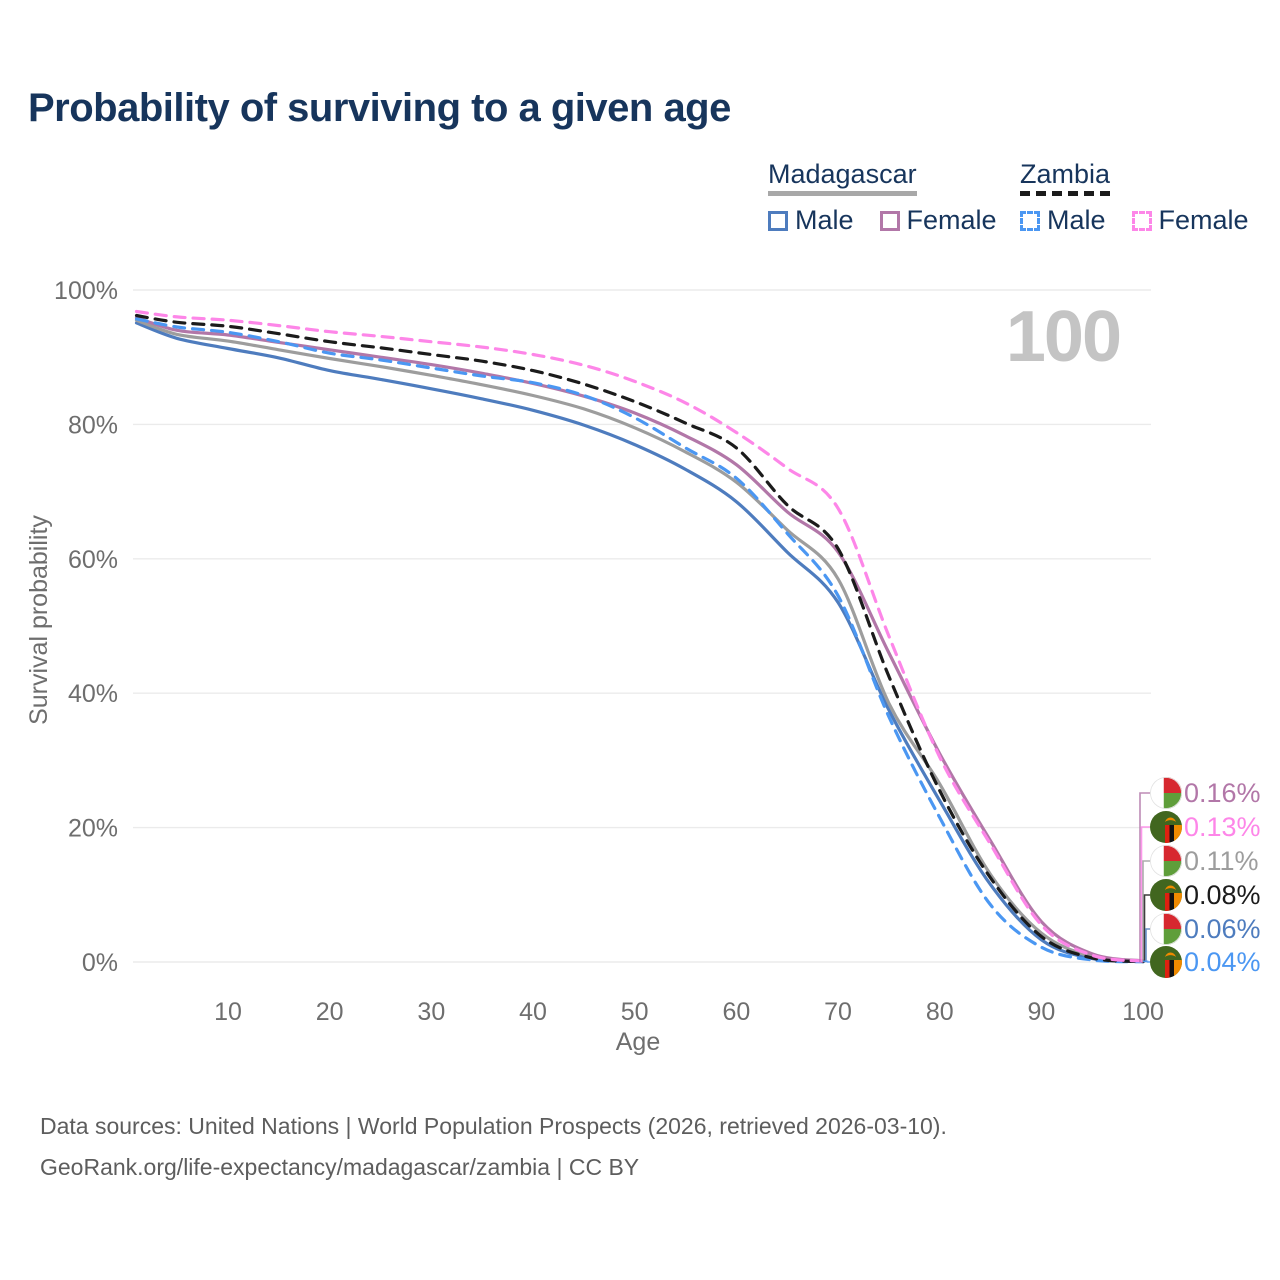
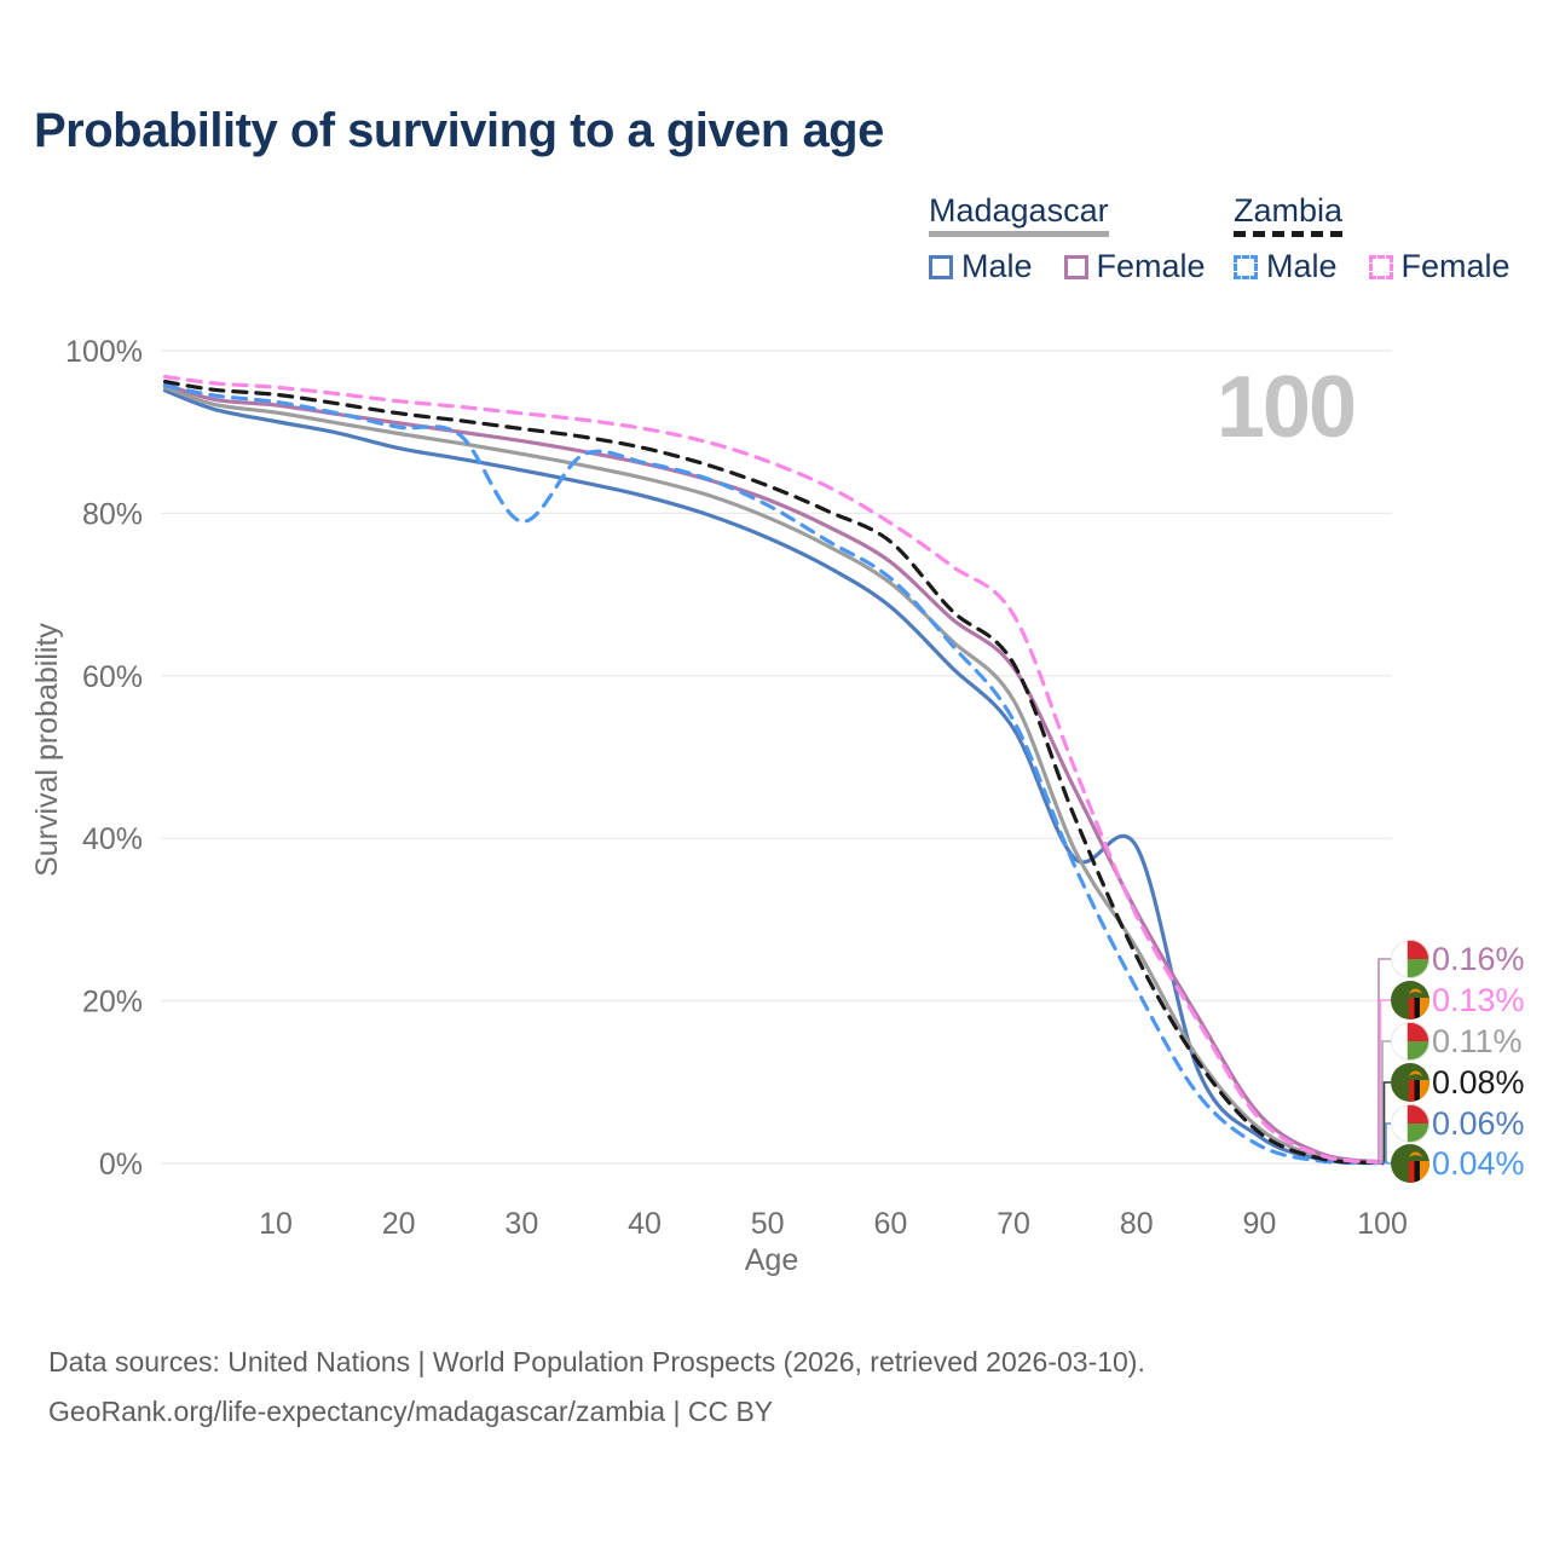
Zambia Male/30: 88% -> 79%
Madagascar Male/80: 24% -> 39%
